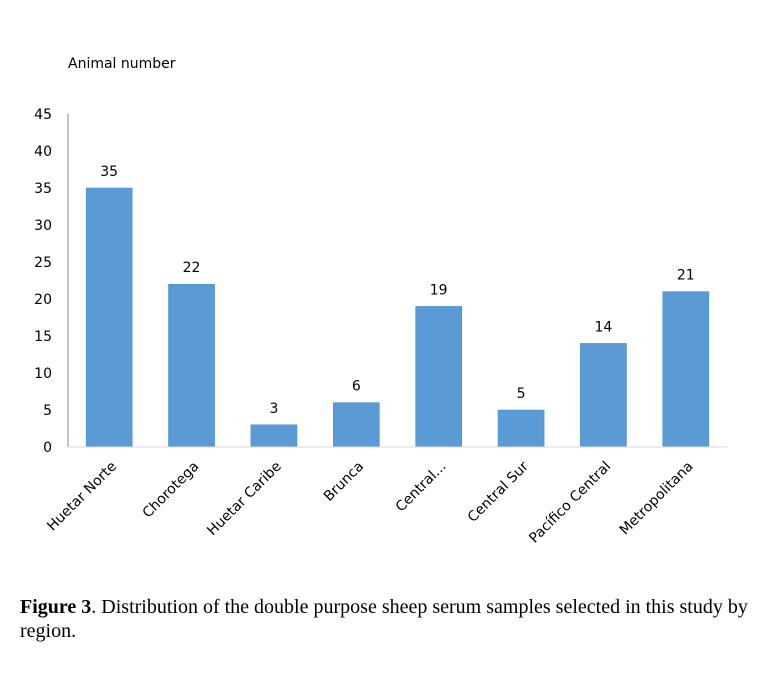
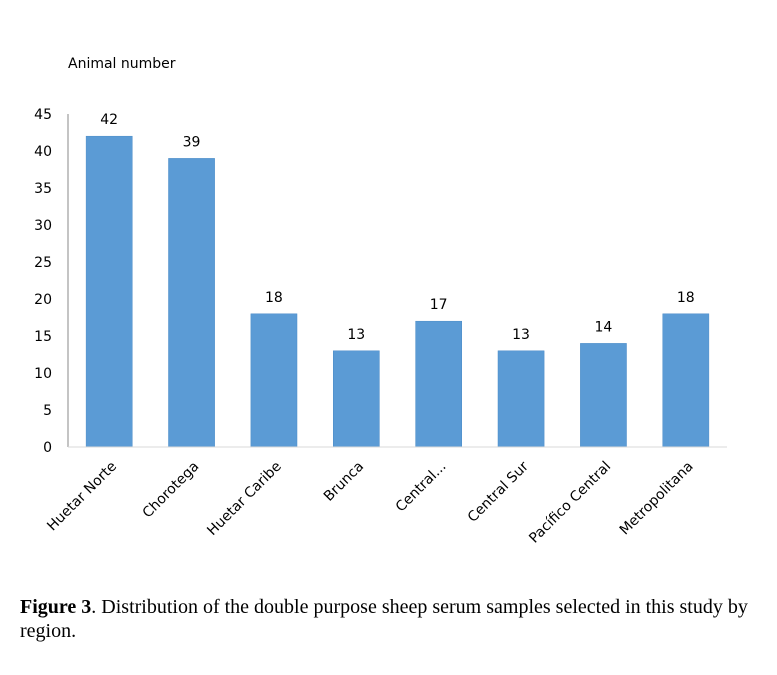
Huetar Norte: 35 -> 42
Chorotega: 22 -> 39
Huetar Caribe: 3 -> 18
Brunca: 6 -> 13
Central...: 19 -> 17
Central Sur: 5 -> 13
Metropolitana: 21 -> 18
